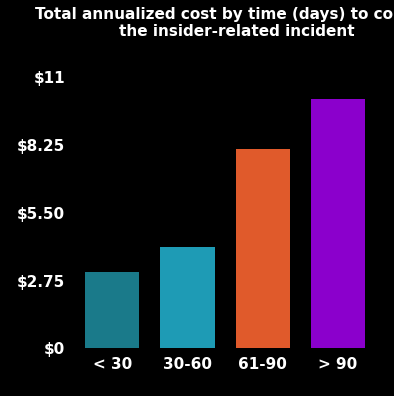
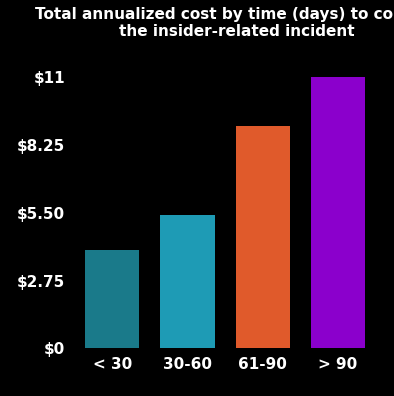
< 30: $3.1 -> $4.0
30-60: $4.1 -> $5.4
61-90: $8.1 -> $9.0
> 90: $10.1 -> $11.0
